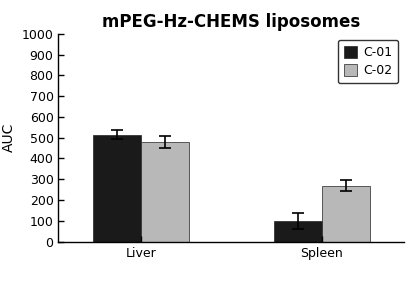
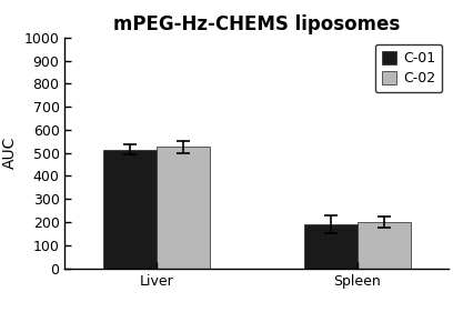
C-02/Liver: 480 -> 525
C-01/Spleen: 100 -> 192
C-02/Spleen: 270 -> 200
